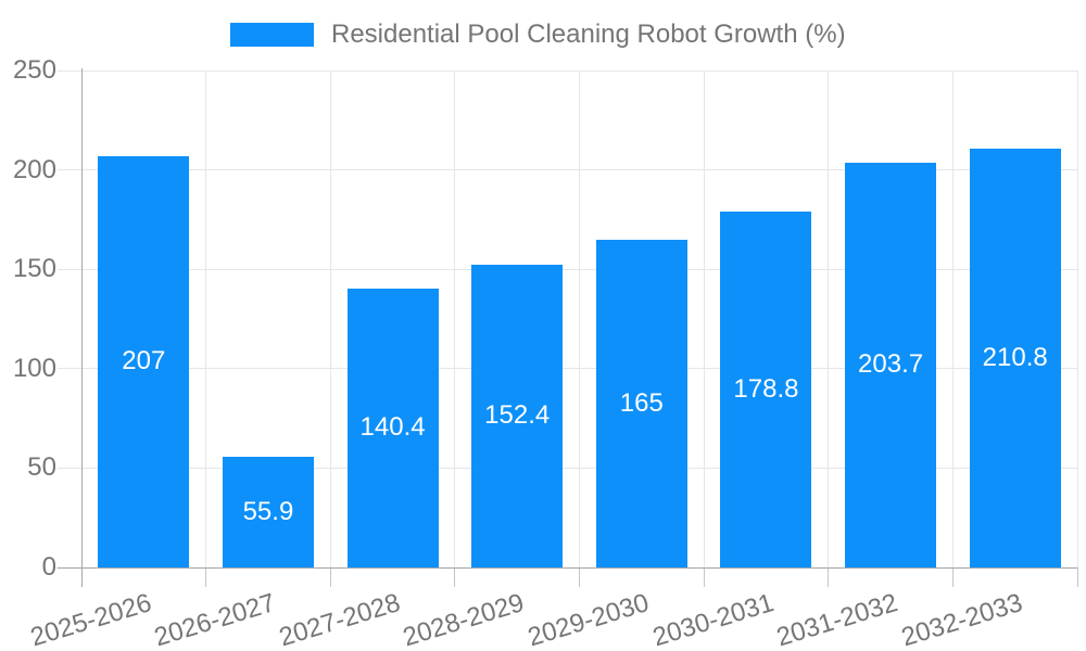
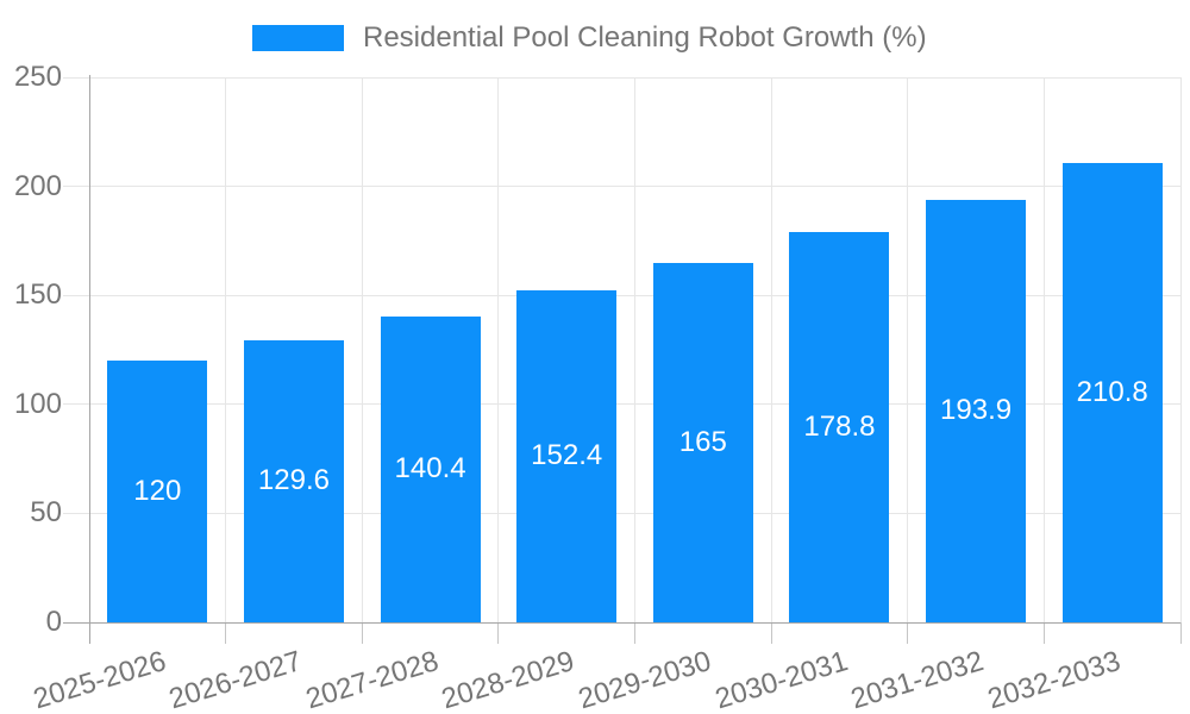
2025-2026: 207 -> 120
2026-2027: 55.9 -> 129.6
2031-2032: 203.7 -> 193.9
